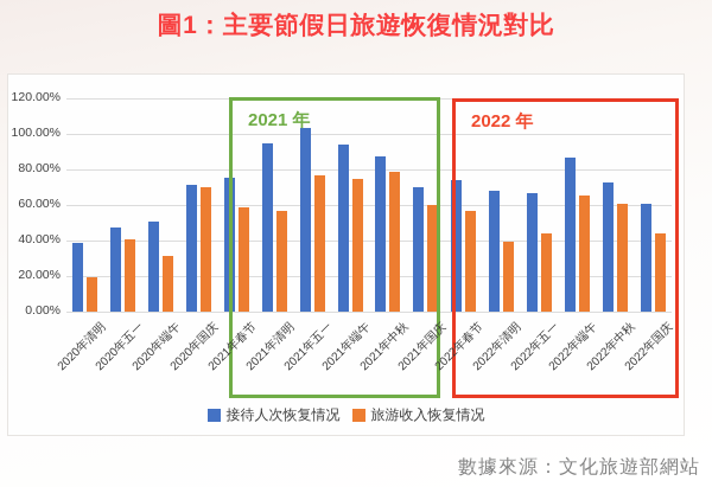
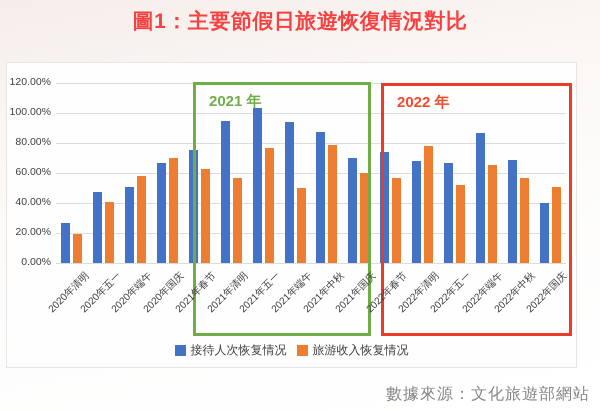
接待人次恢复情况/2020年清明: 38% -> 27%
旅游收入恢复情况/2020年端午: 32% -> 58%
接待人次恢复情况/2020年国庆: 72% -> 67%
旅游收入恢复情况/2021年春节: 58% -> 63%
旅游收入恢复情况/2021年端午: 75% -> 50%
旅游收入恢复情况/2022年清明: 40% -> 78%
旅游收入恢复情况/2022年五一: 44% -> 52%
接待人次恢复情况/2022年中秋: 73% -> 69%
旅游收入恢复情况/2022年中秋: 61% -> 57%
接待人次恢复情况/2022年国庆: 61% -> 40%
旅游收入恢复情况/2022年国庆: 44% -> 51%
